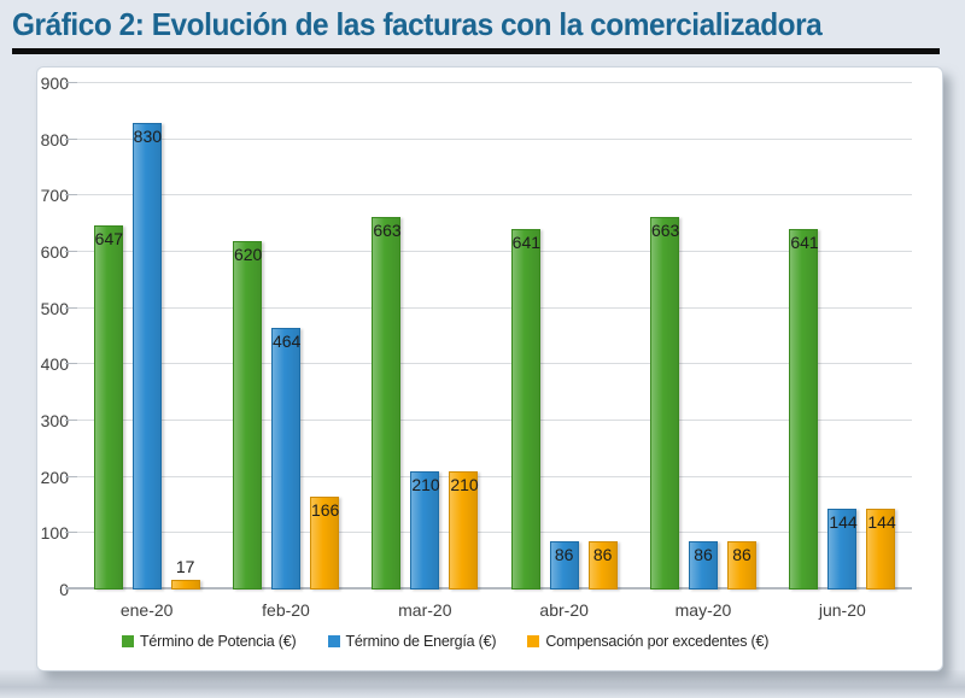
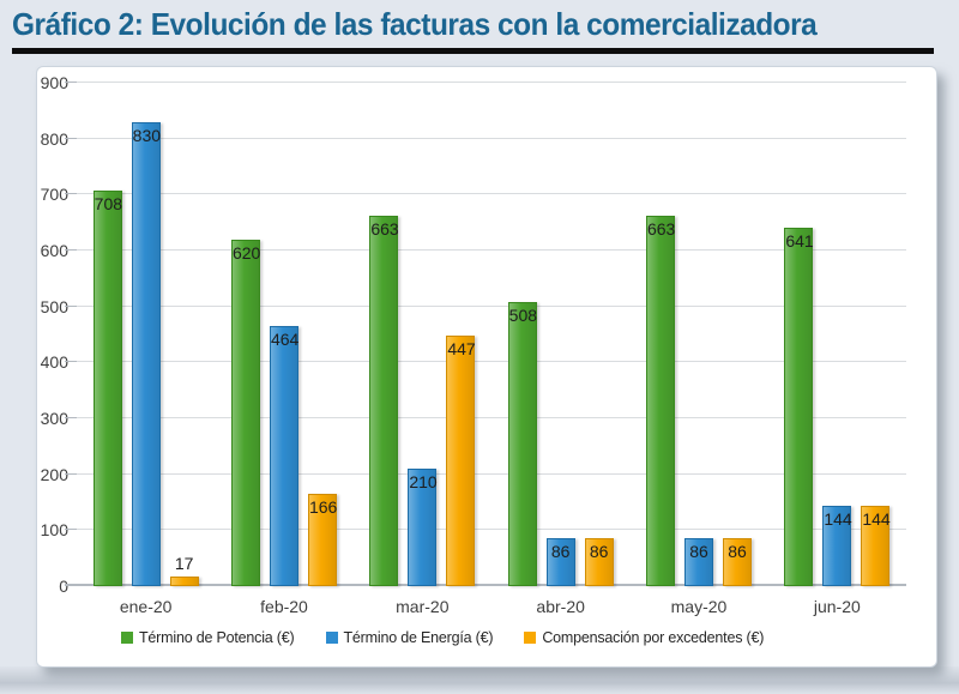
Término de Potencia (€)/ene-20: 647 -> 708
Compensación por excedentes (€)/mar-20: 210 -> 447
Término de Potencia (€)/abr-20: 641 -> 508
